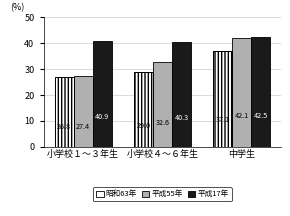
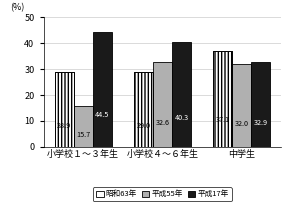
昭和63年/小学校１～３年生: 26.8 -> 28.9
平成55年/小学校１～３年生: 27.4 -> 15.7
平成17年/小学校１～３年生: 40.9 -> 44.5
平成55年/中学生: 42.1 -> 32.0
平成17年/中学生: 42.5 -> 32.9
